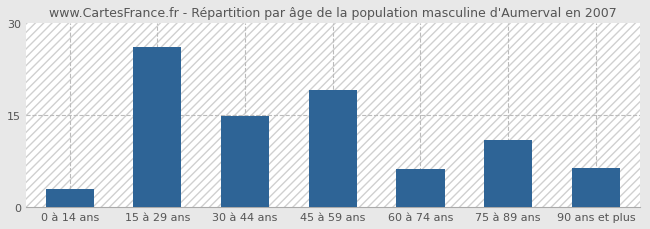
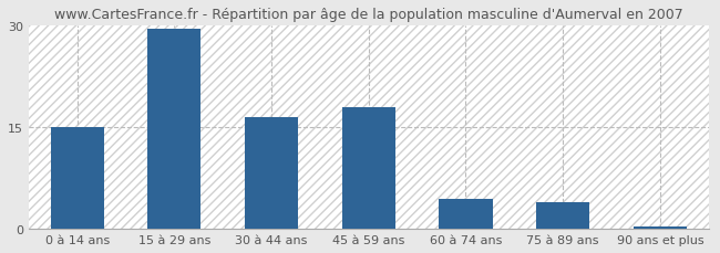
0 à 14 ans: 3.0 -> 15.0
15 à 29 ans: 26.0 -> 29.5
30 à 44 ans: 14.8 -> 16.5
45 à 59 ans: 19.0 -> 18.0
60 à 74 ans: 6.2 -> 4.5
75 à 89 ans: 11.0 -> 4.0
90 ans et plus: 6.4 -> 0.4
